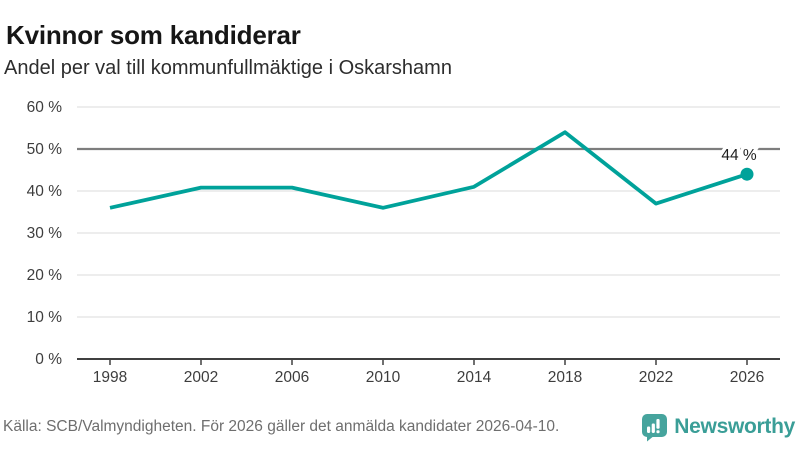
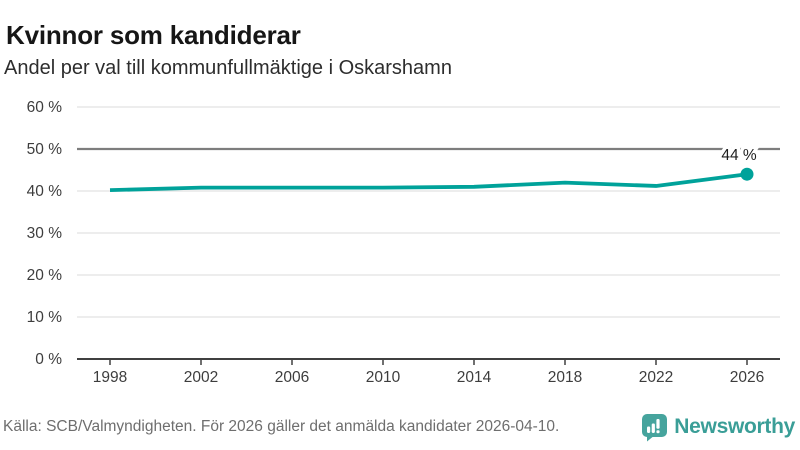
1998: 36% -> 40%
2010: 36% -> 41%
2018: 54% -> 42%
2022: 37% -> 41%
